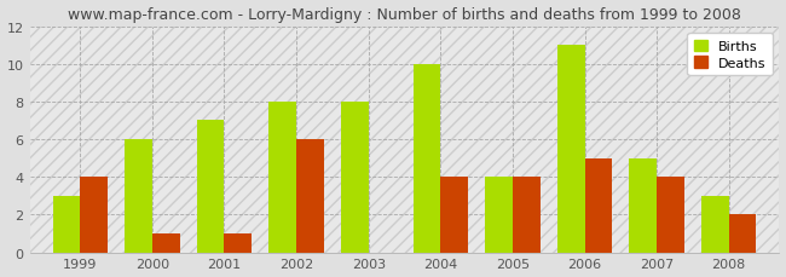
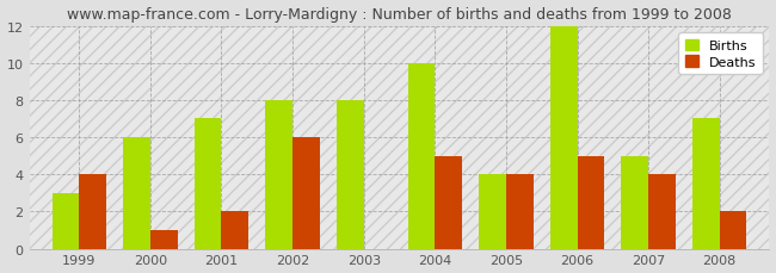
Deaths/2001: 1 -> 2
Deaths/2004: 4 -> 5
Births/2006: 11 -> 12
Births/2008: 3 -> 7
